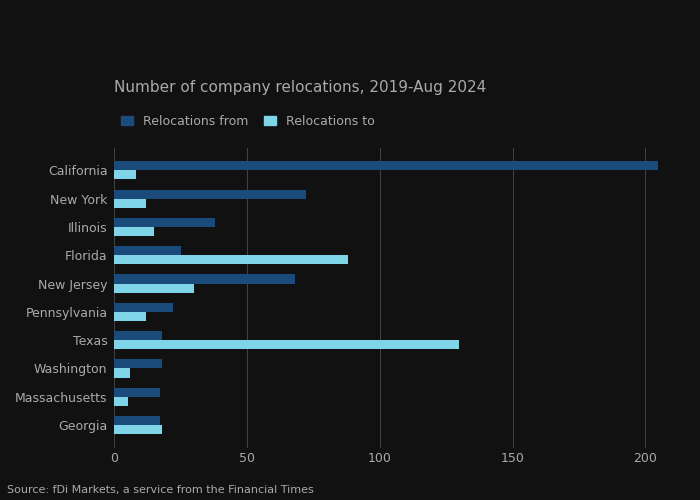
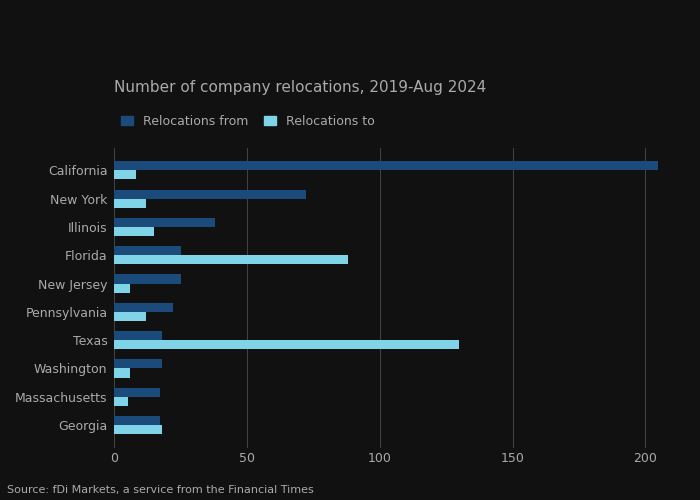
Relocations from/New Jersey: 68 -> 25
Relocations to/New Jersey: 30 -> 6
